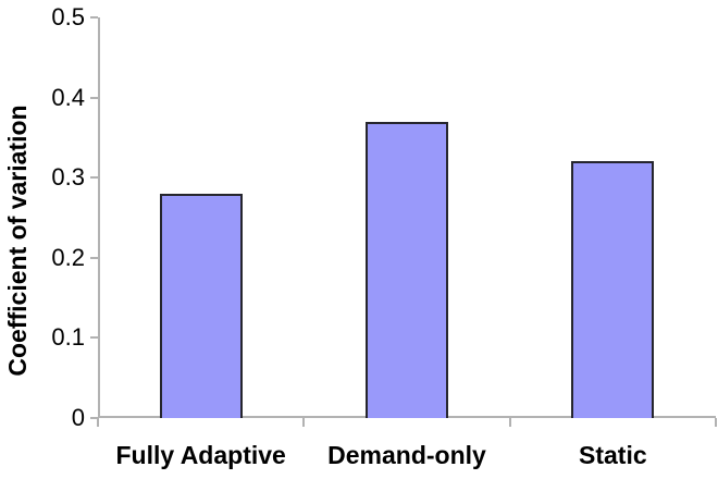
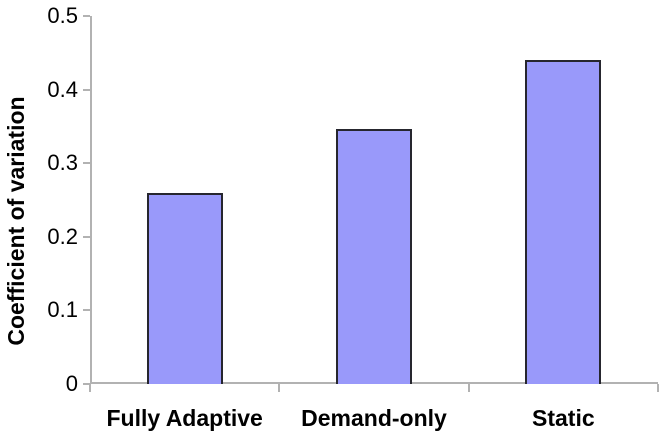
Fully Adaptive: 0.28 -> 0.26
Demand-only: 0.37 -> 0.35
Static: 0.32 -> 0.44
